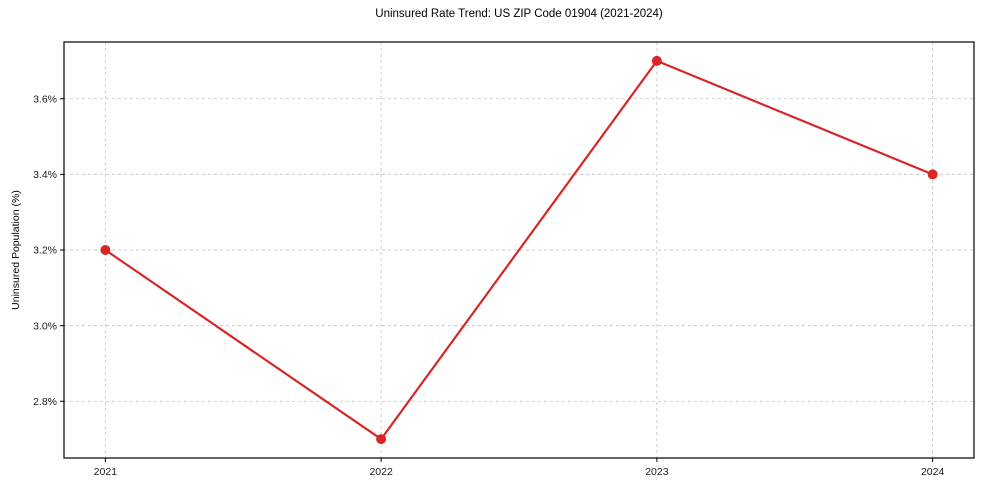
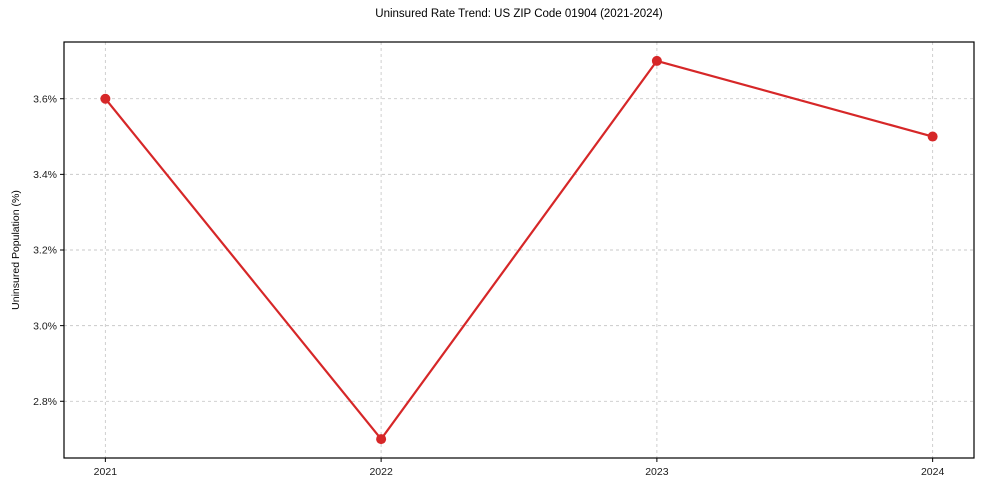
2021: 3.2% -> 3.6%
2024: 3.4% -> 3.5%
